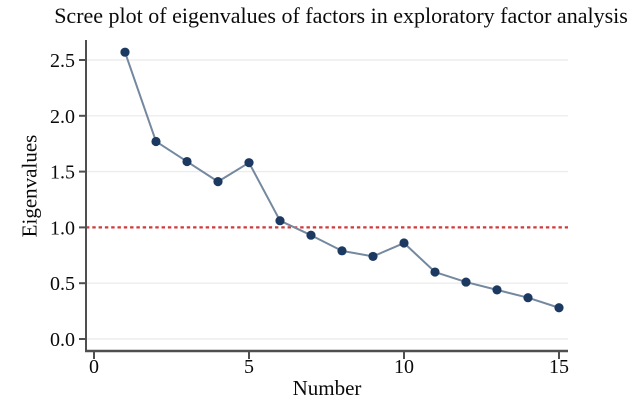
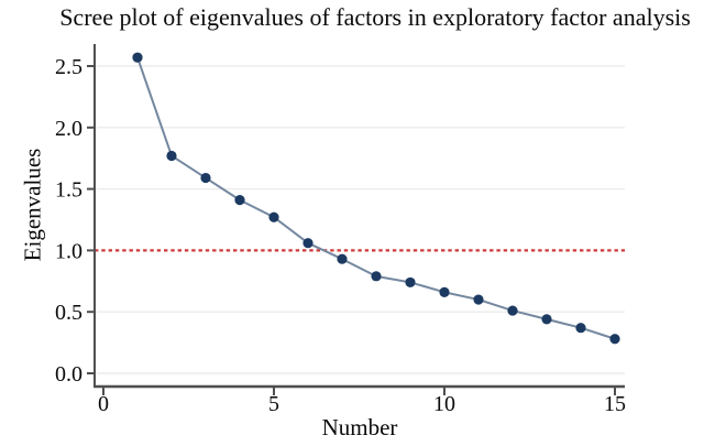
5: 1.58 -> 1.27
10: 0.86 -> 0.66
